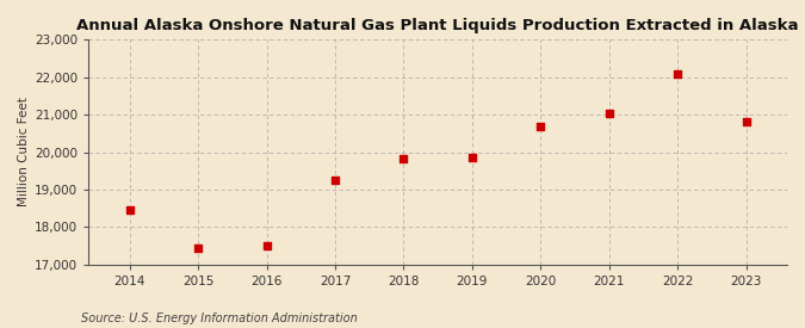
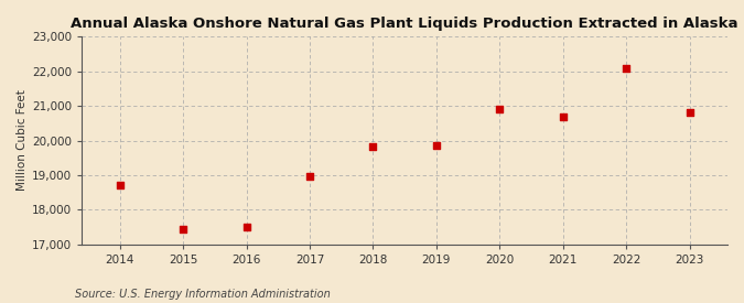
2014: 18,450 -> 18,700
2017: 19,250 -> 18,950
2020: 20,700 -> 20,900
2021: 21,050 -> 20,700
